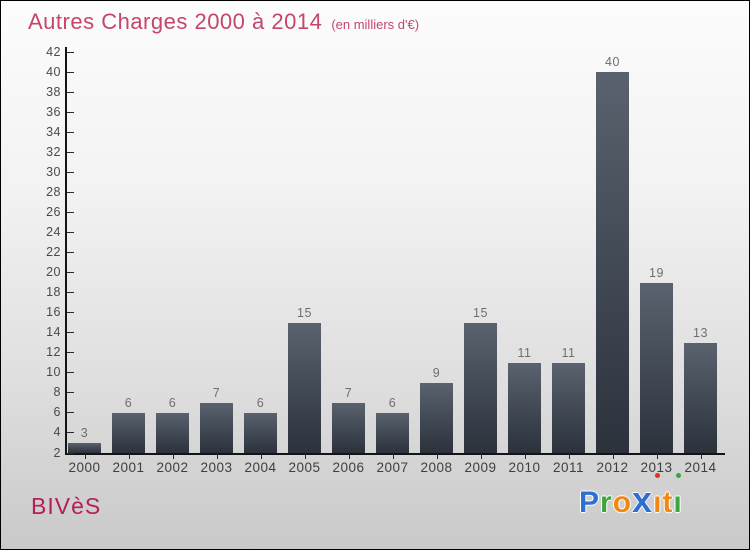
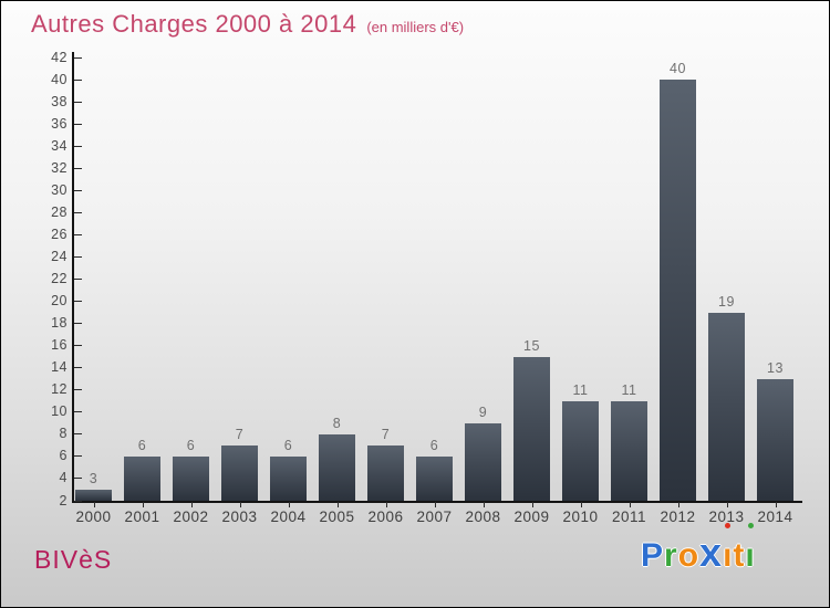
2005: 15 -> 8
